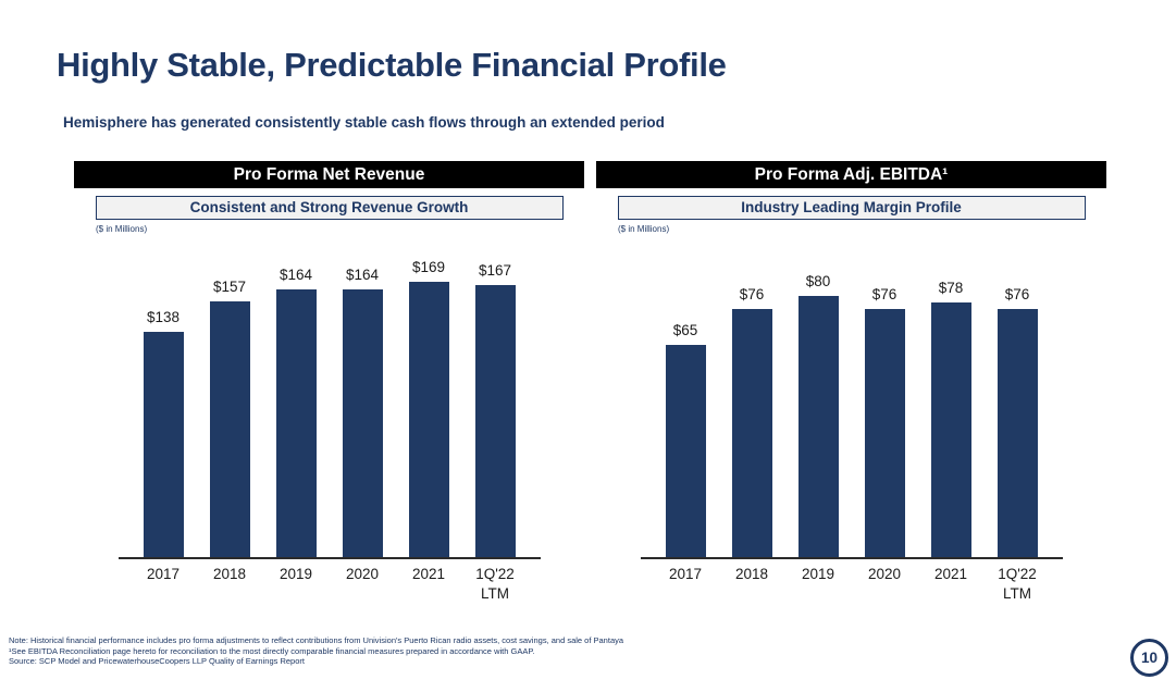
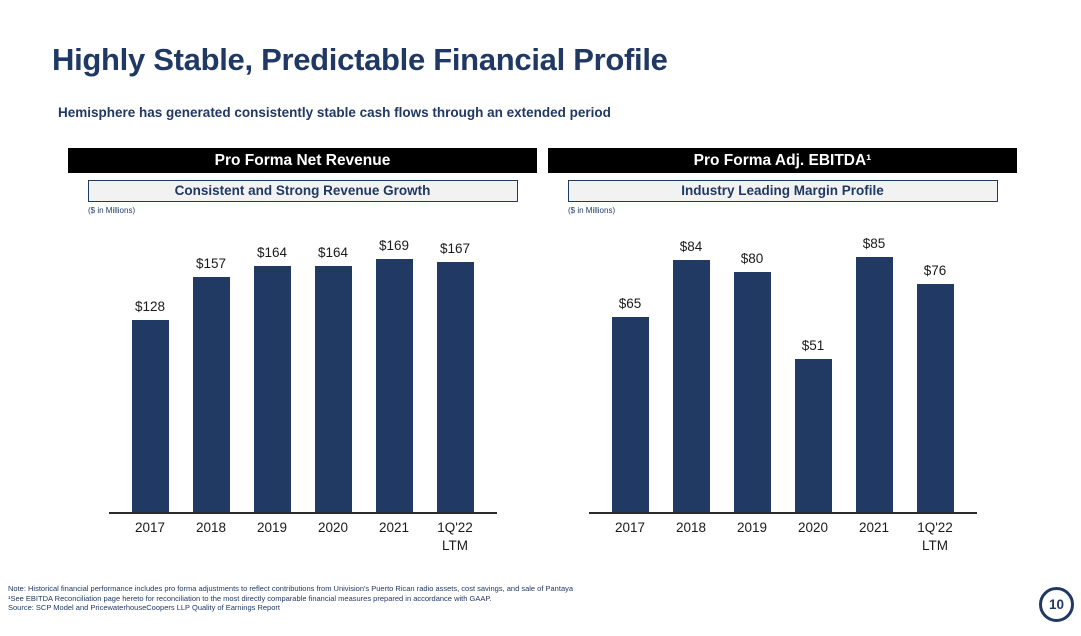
Pro Forma Net Revenue/2017: $138 -> $128
Pro Forma Adj. EBITDA¹/2018: $76 -> $84
Pro Forma Adj. EBITDA¹/2020: $76 -> $51
Pro Forma Adj. EBITDA¹/2021: $78 -> $85
